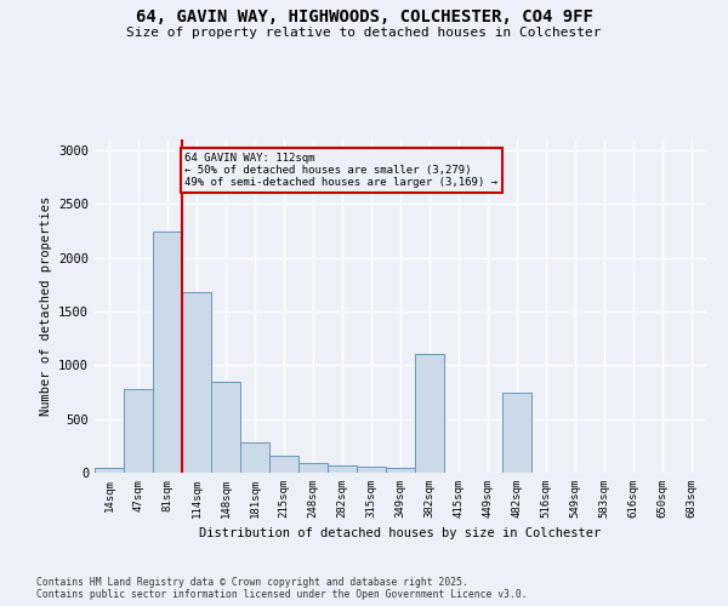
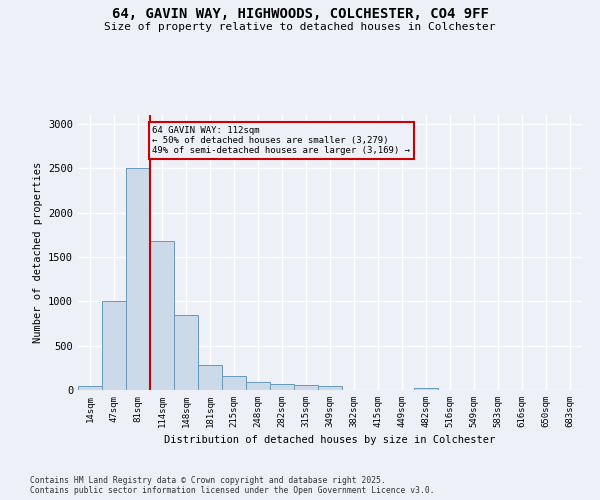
47sqm: 780 -> 1000
81sqm: 2240 -> 2500
382sqm: 1100 -> 0
482sqm: 740 -> 20
